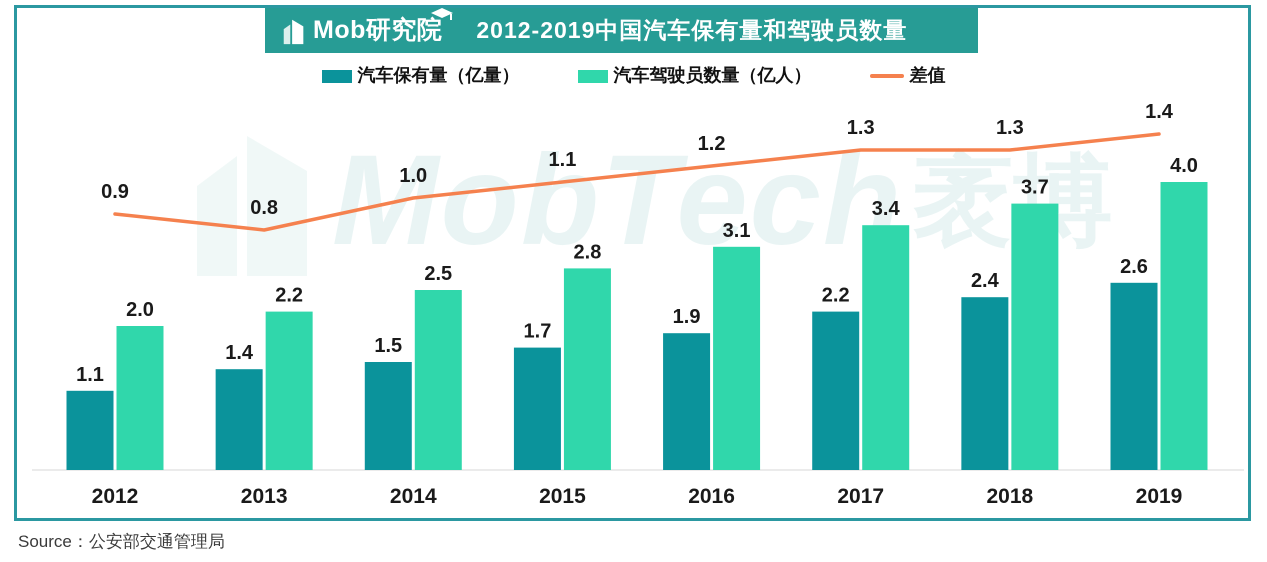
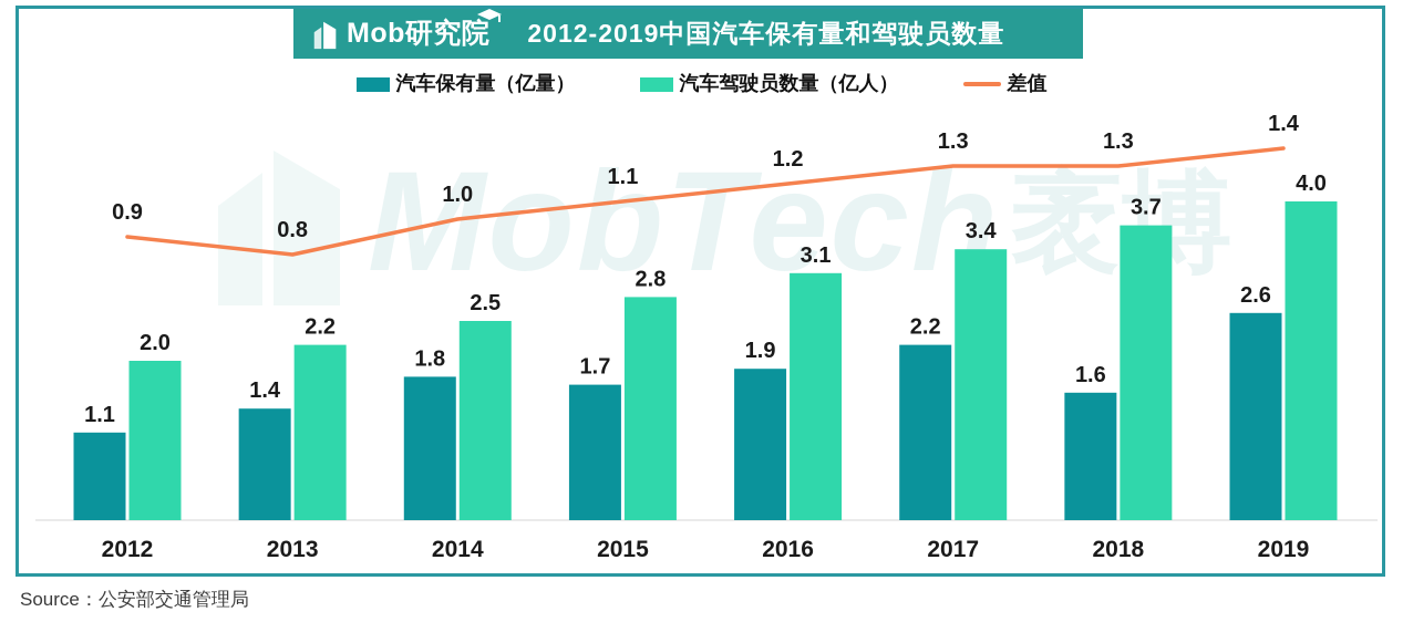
汽车保有量（亿量）/2014: 1.5 -> 1.8
汽车保有量（亿量）/2018: 2.4 -> 1.6
